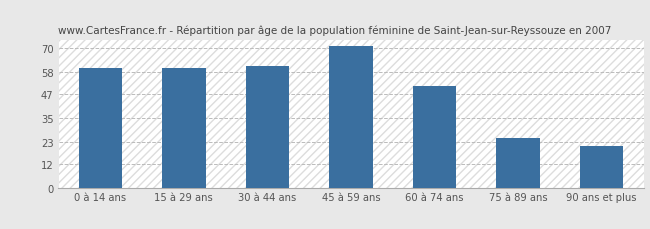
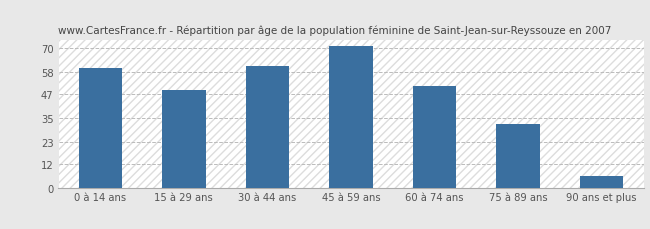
15 à 29 ans: 60 -> 49
75 à 89 ans: 25 -> 32
90 ans et plus: 21 -> 6
